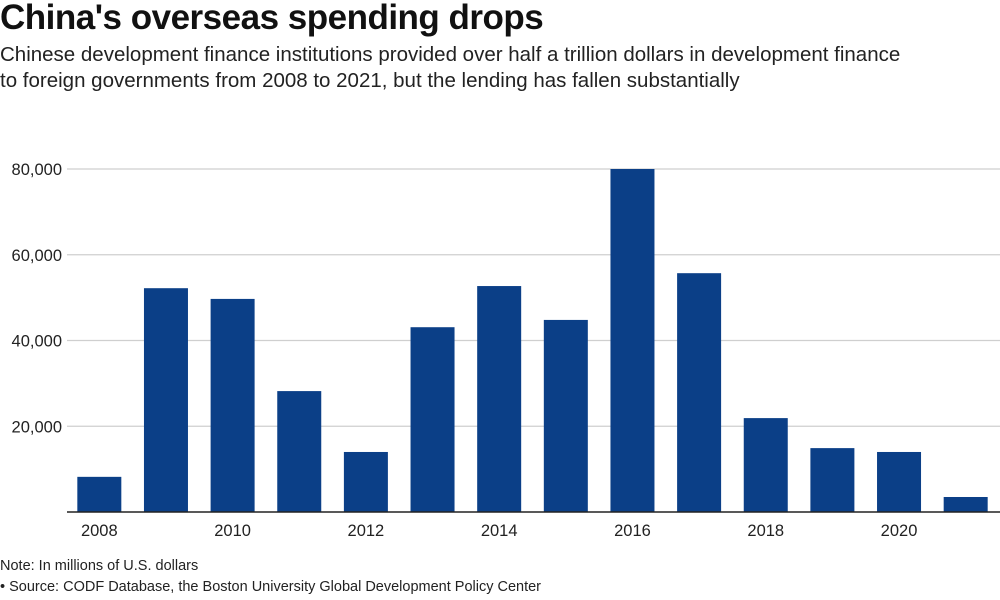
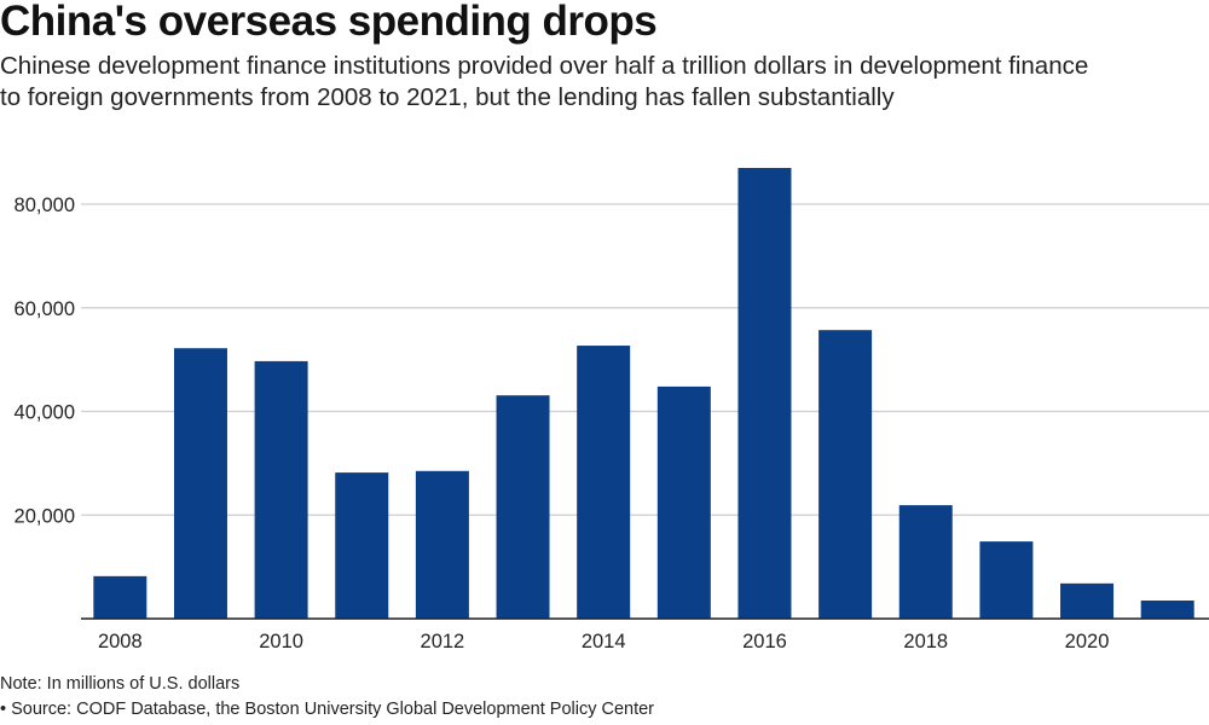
2012: 14000 -> 28000
2016: 80000 -> 87000
2020: 14000 -> 7000
